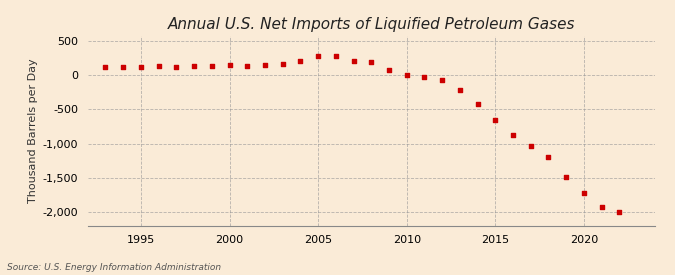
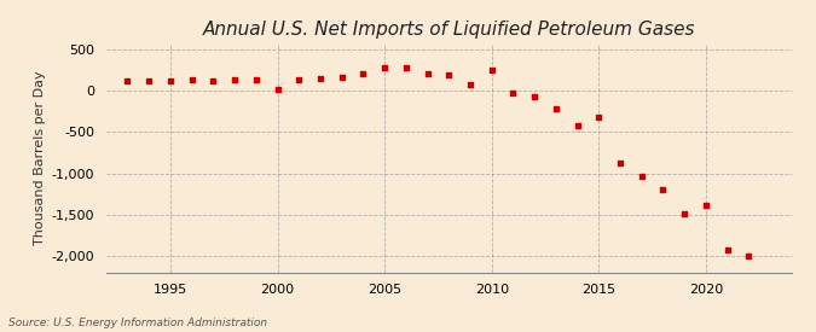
2000: 140 -> 20
2010: 0 -> 260
2015: -650 -> -320
2020: -1,720 -> -1,380
